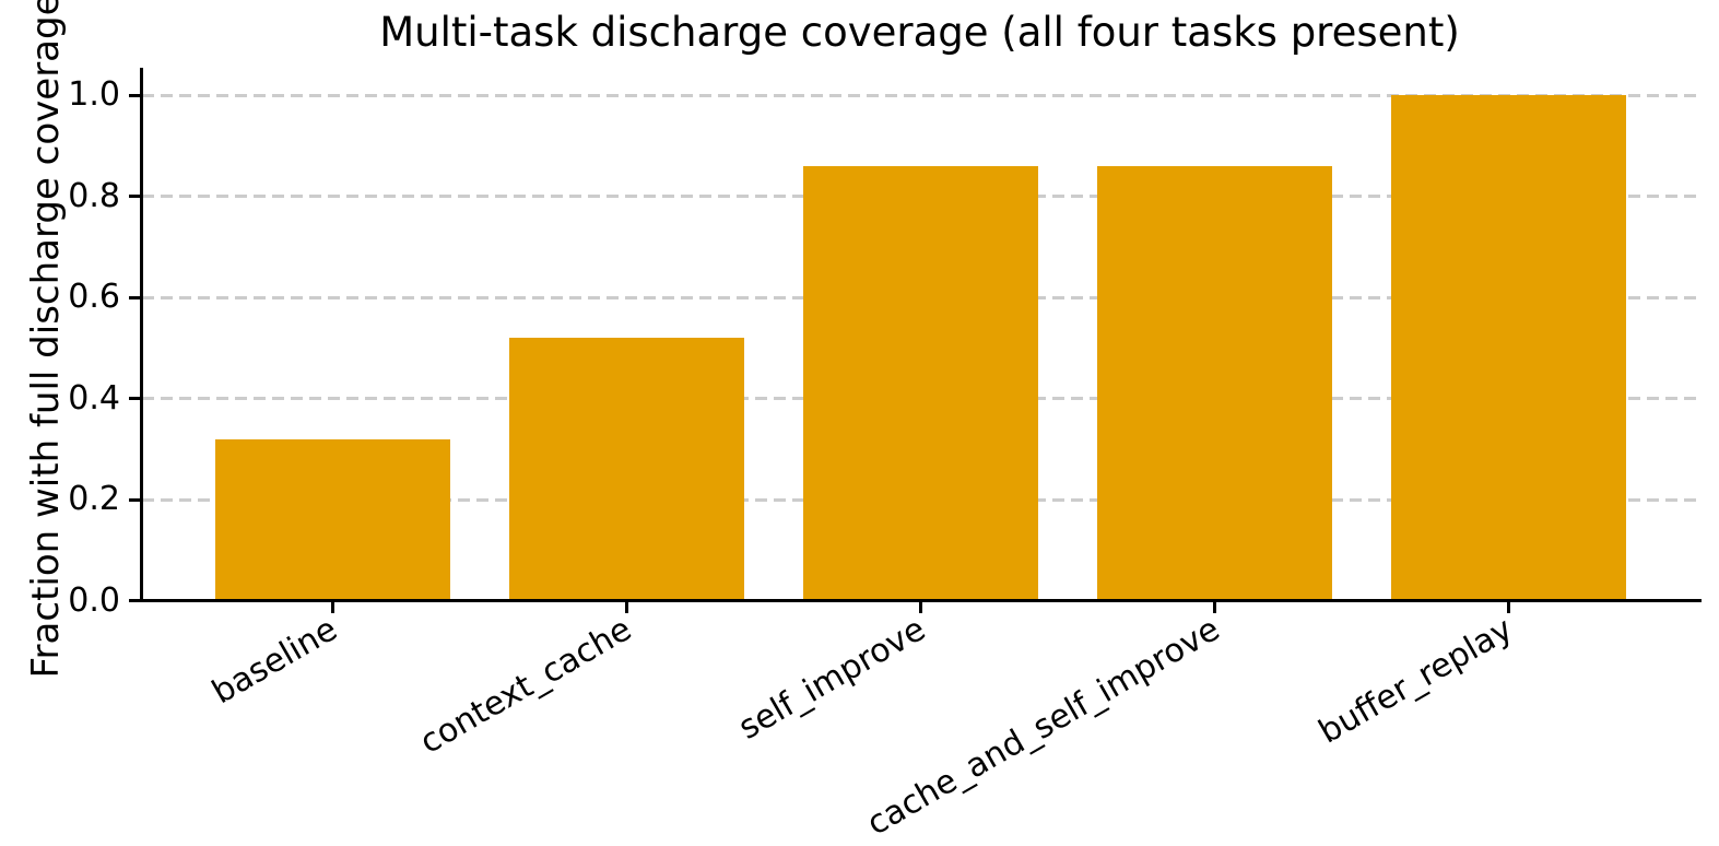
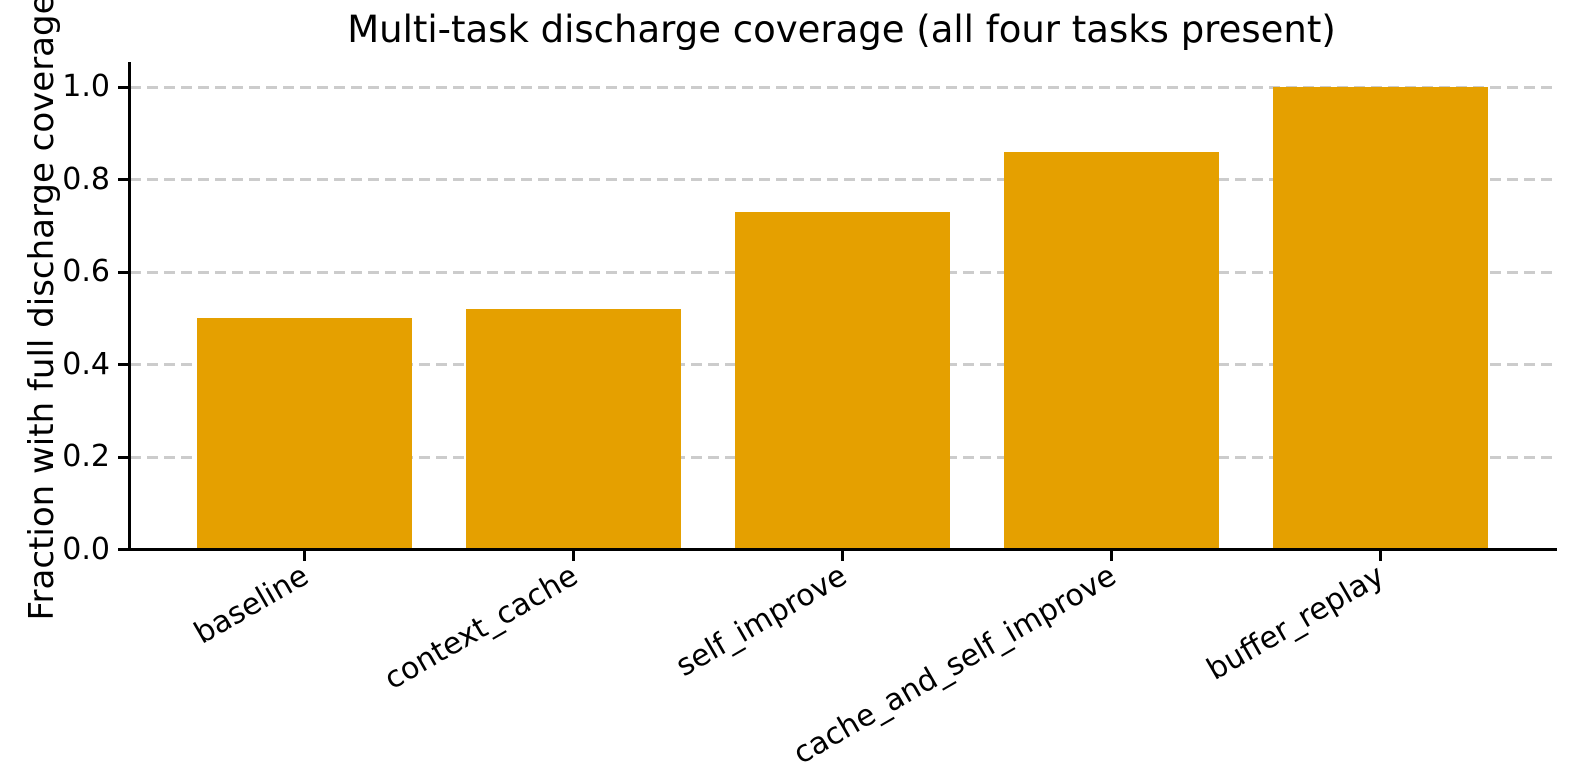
baseline: 0.32 -> 0.50
self_improve: 0.86 -> 0.73
